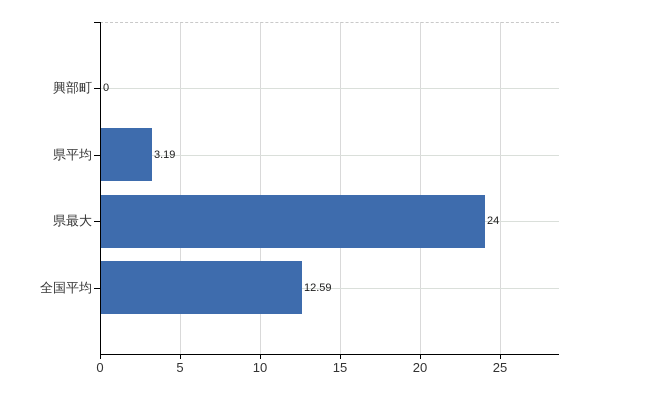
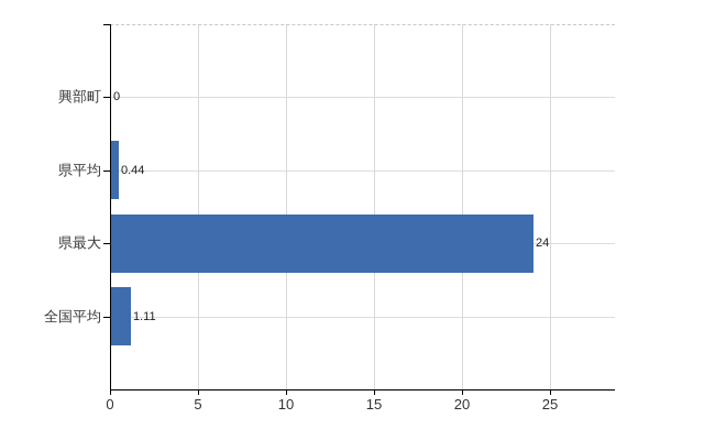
県平均: 3.19 -> 0.44
全国平均: 12.59 -> 1.11
